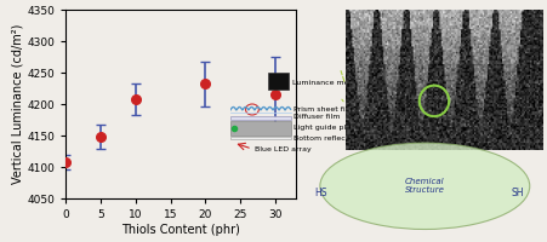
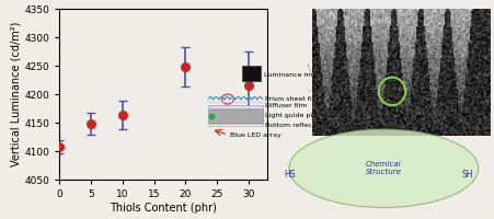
10: 4207 -> 4164
20: 4232 -> 4248
